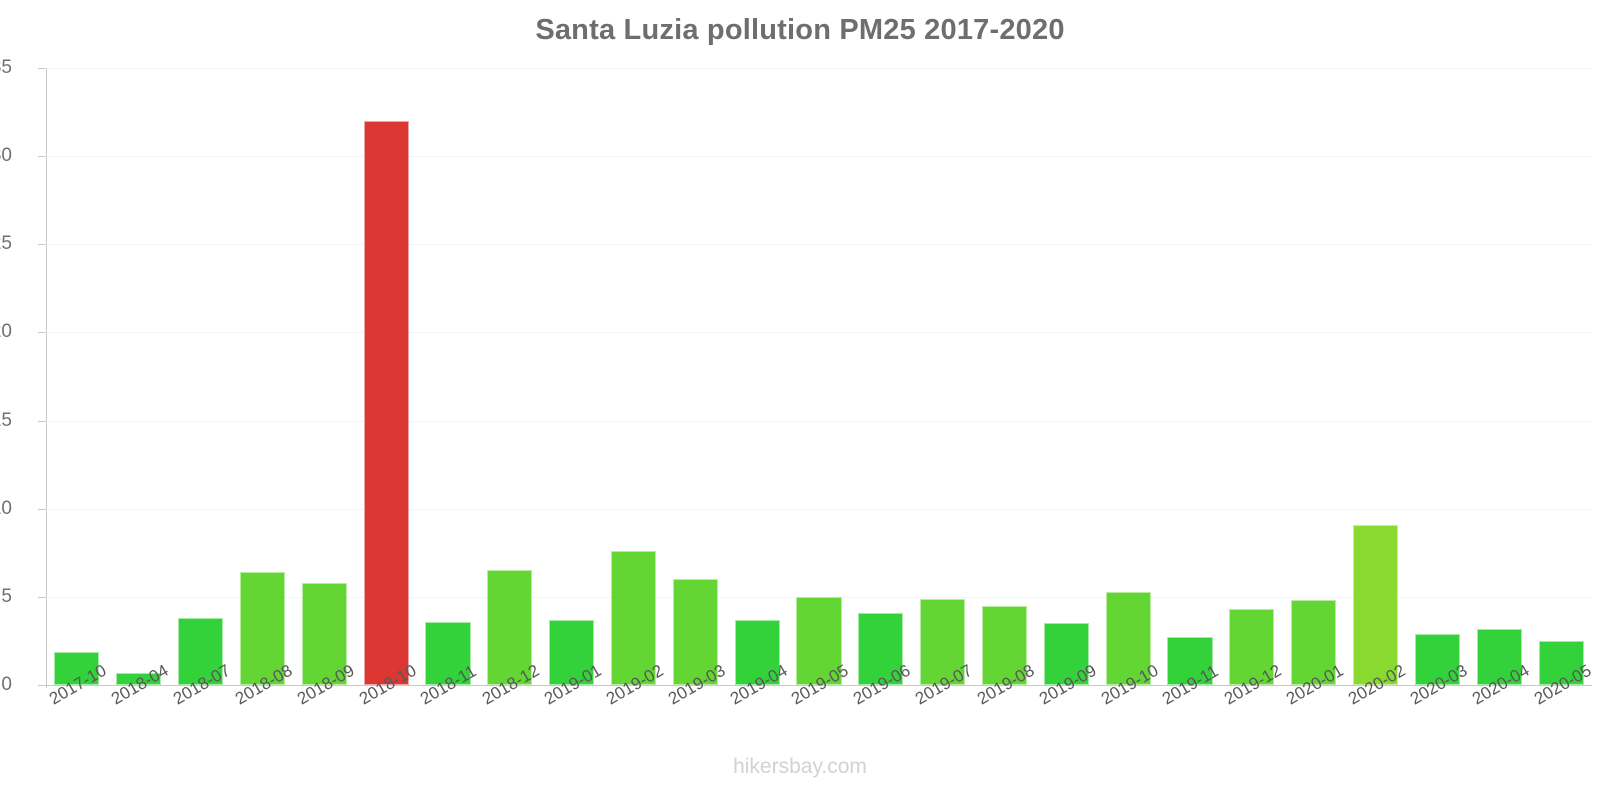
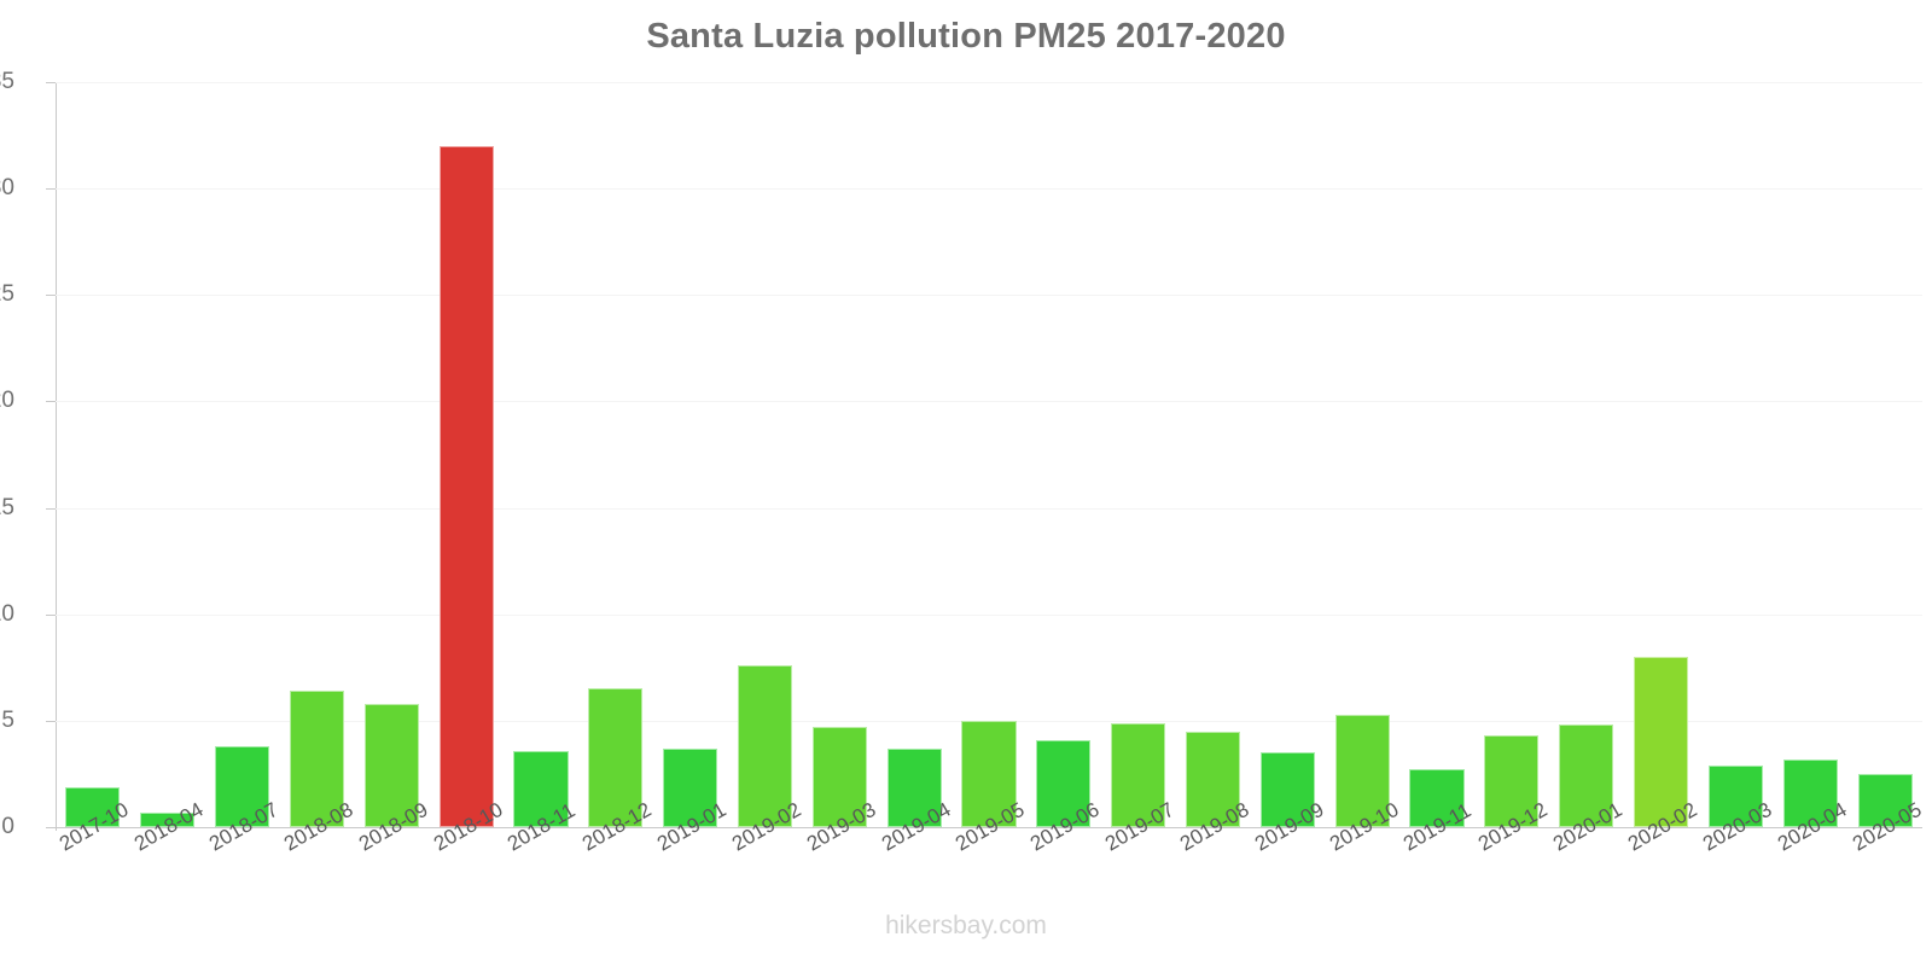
2019-03: 6.0 -> 4.7
2020-02: 9.1 -> 8.0
